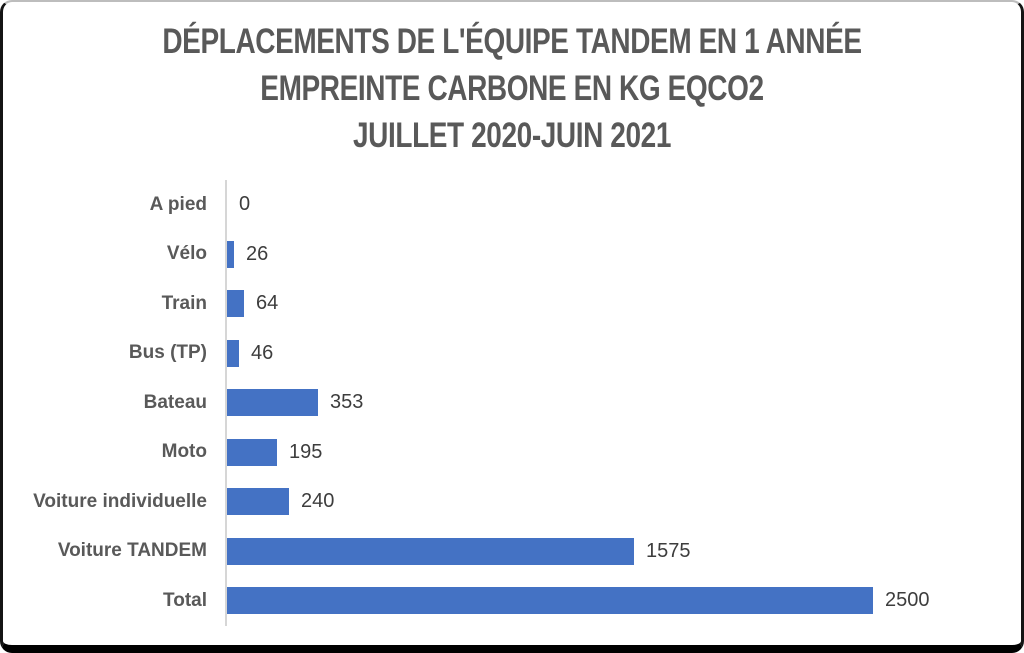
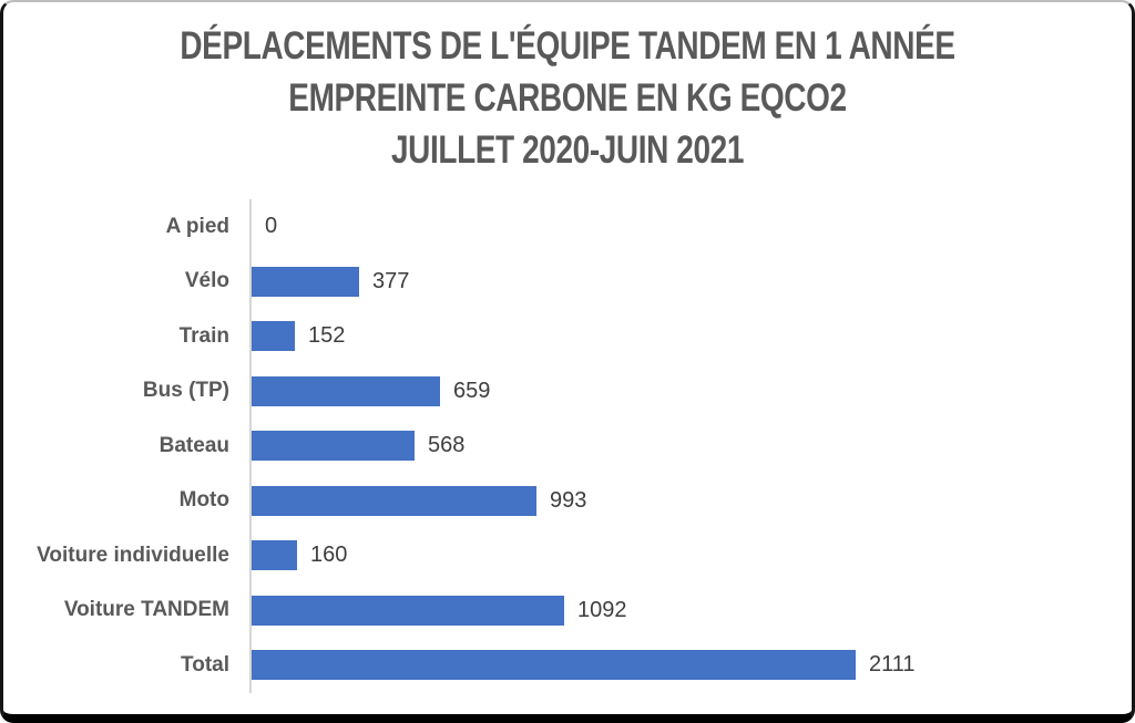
Vélo: 26 -> 377
Train: 64 -> 152
Bus (TP): 46 -> 659
Bateau: 353 -> 568
Moto: 195 -> 993
Voiture individuelle: 240 -> 160
Voiture TANDEM: 1575 -> 1092
Total: 2500 -> 2111
